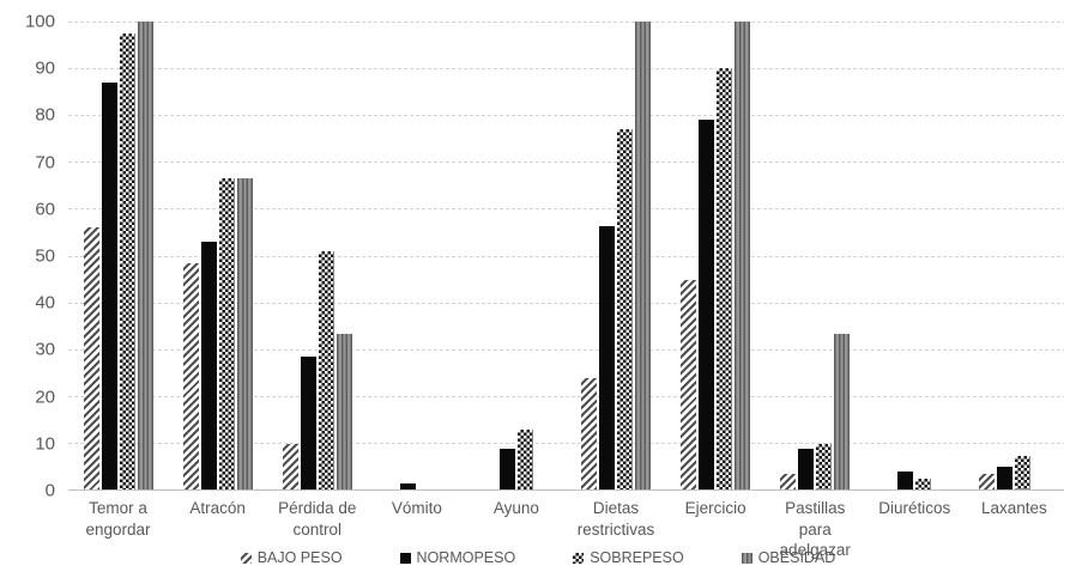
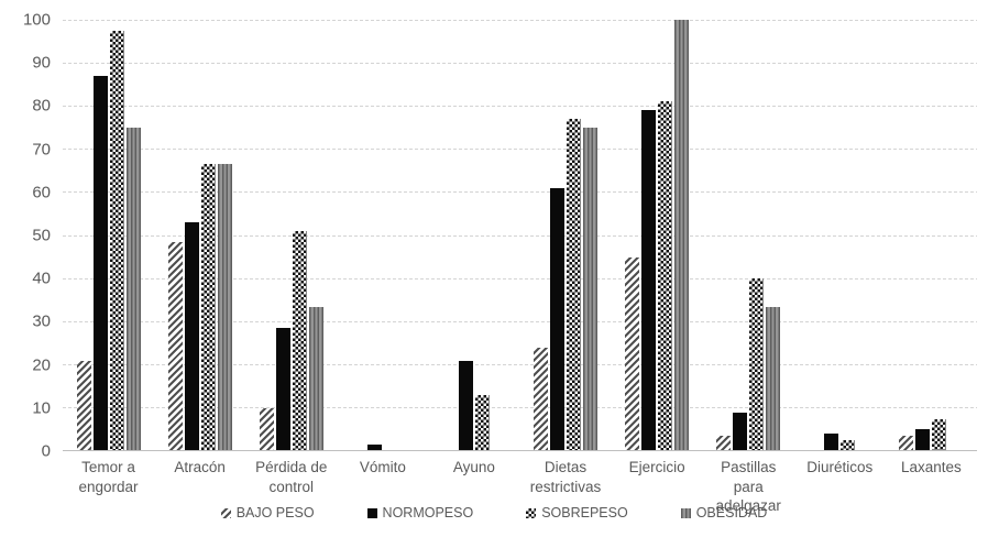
BAJO PESO/Temor a engordar: 56 -> 21
OBESIDAD/Temor a engordar: 100 -> 75
NORMOPESO/Ayuno: 9 -> 21
NORMOPESO/Dietas restrictivas: 56 -> 61
OBESIDAD/Dietas restrictivas: 100 -> 75
SOBREPESO/Ejercicio: 90 -> 81
SOBREPESO/Pastillas para adelgazar: 10 -> 40
